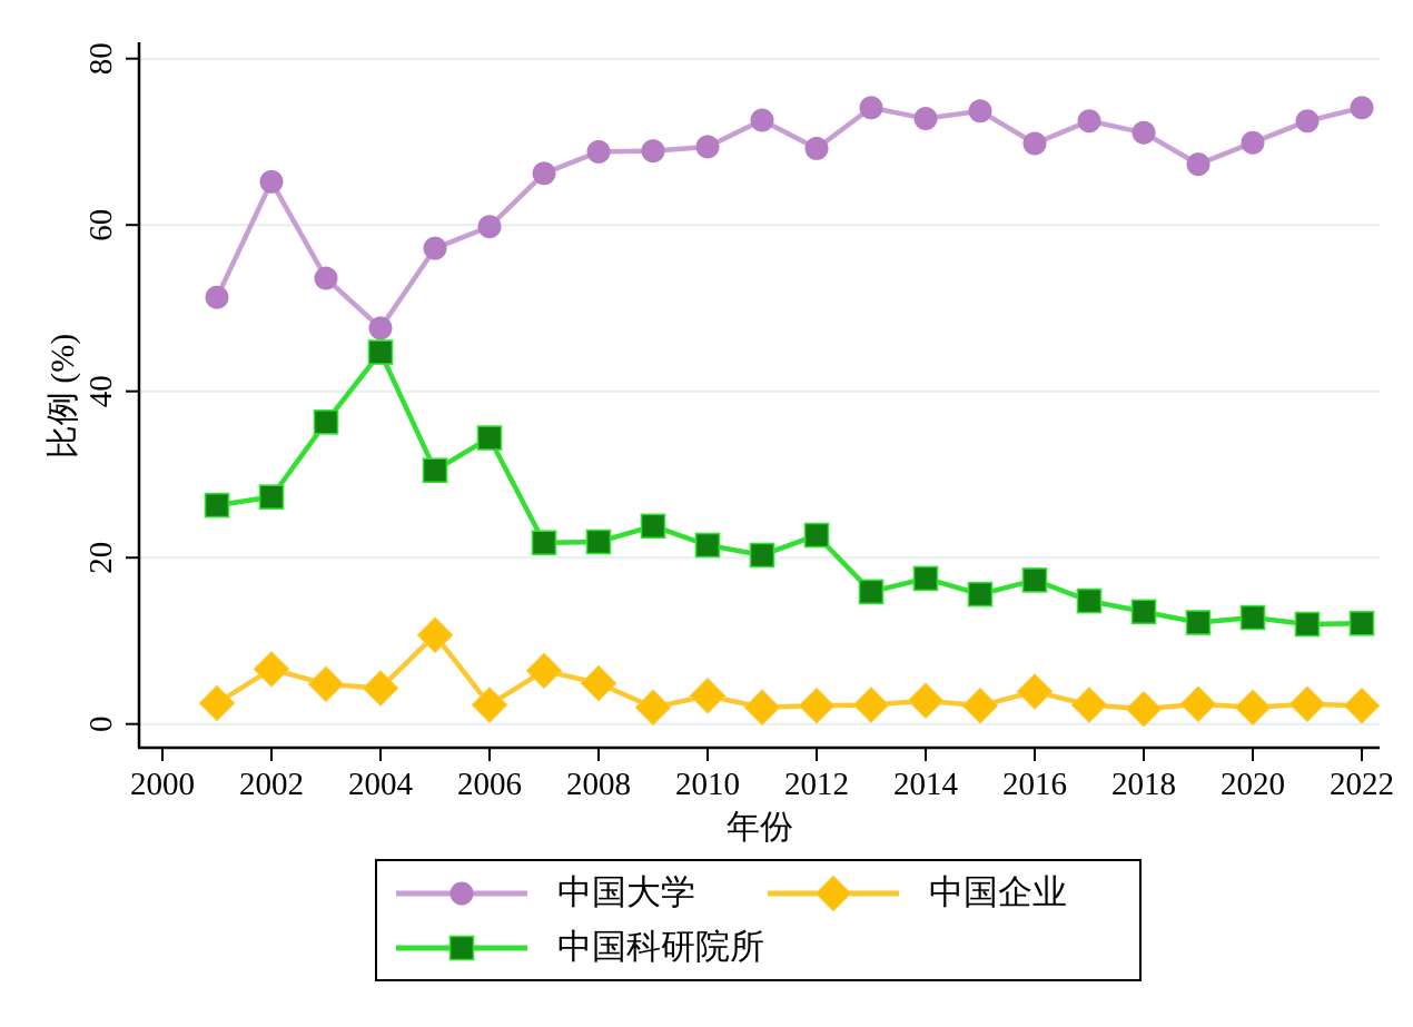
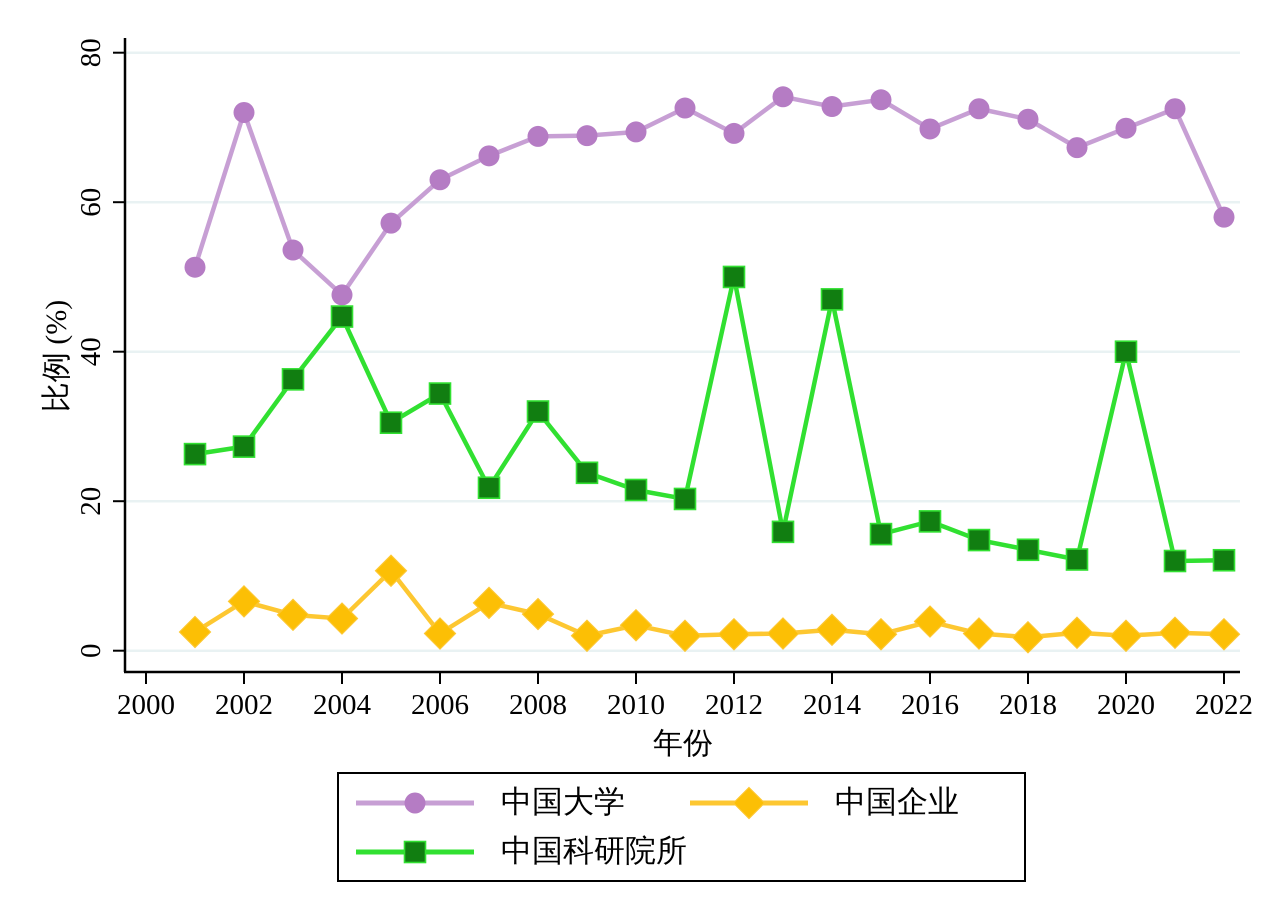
中国大学/2002: 65 -> 72
中国大学/2006: 60 -> 63
中国科研院所/2008: 22 -> 32
中国科研院所/2012: 23 -> 50
中国科研院所/2014: 18 -> 47
中国科研院所/2020: 13 -> 40
中国大学/2022: 74 -> 58
